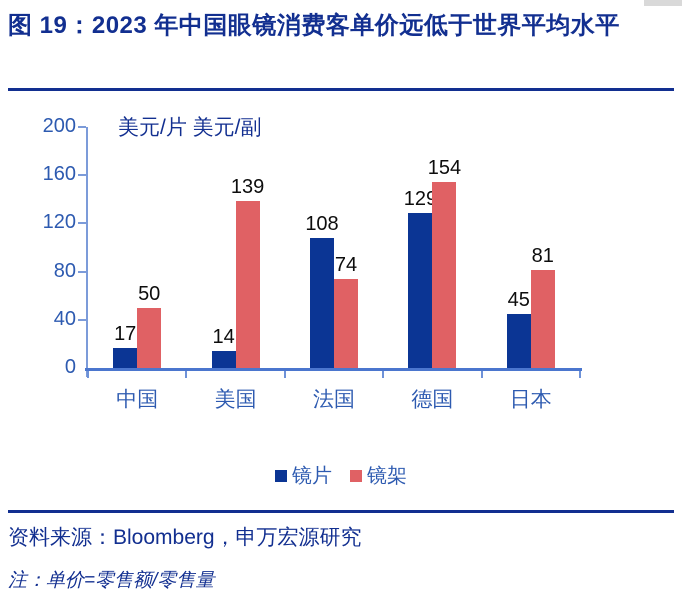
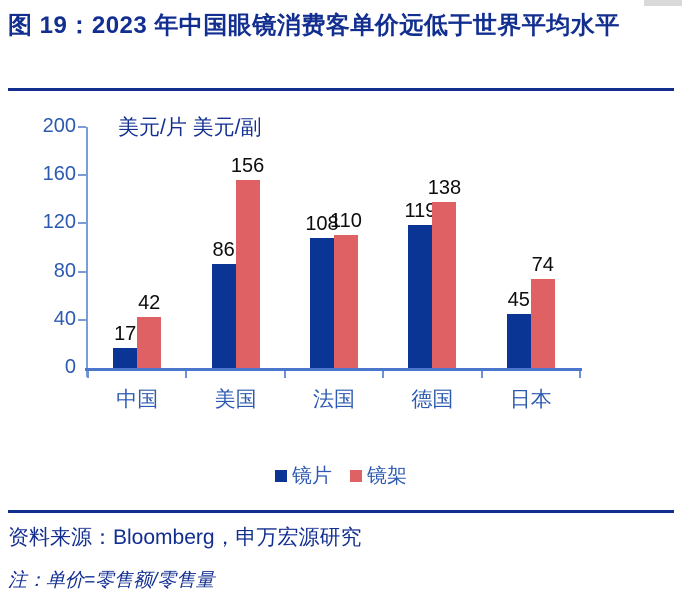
镜架/中国: 50 -> 42
镜片/美国: 14 -> 86
镜架/美国: 139 -> 156
镜架/法国: 74 -> 110
镜片/德国: 129 -> 119
镜架/德国: 154 -> 138
镜架/日本: 81 -> 74
